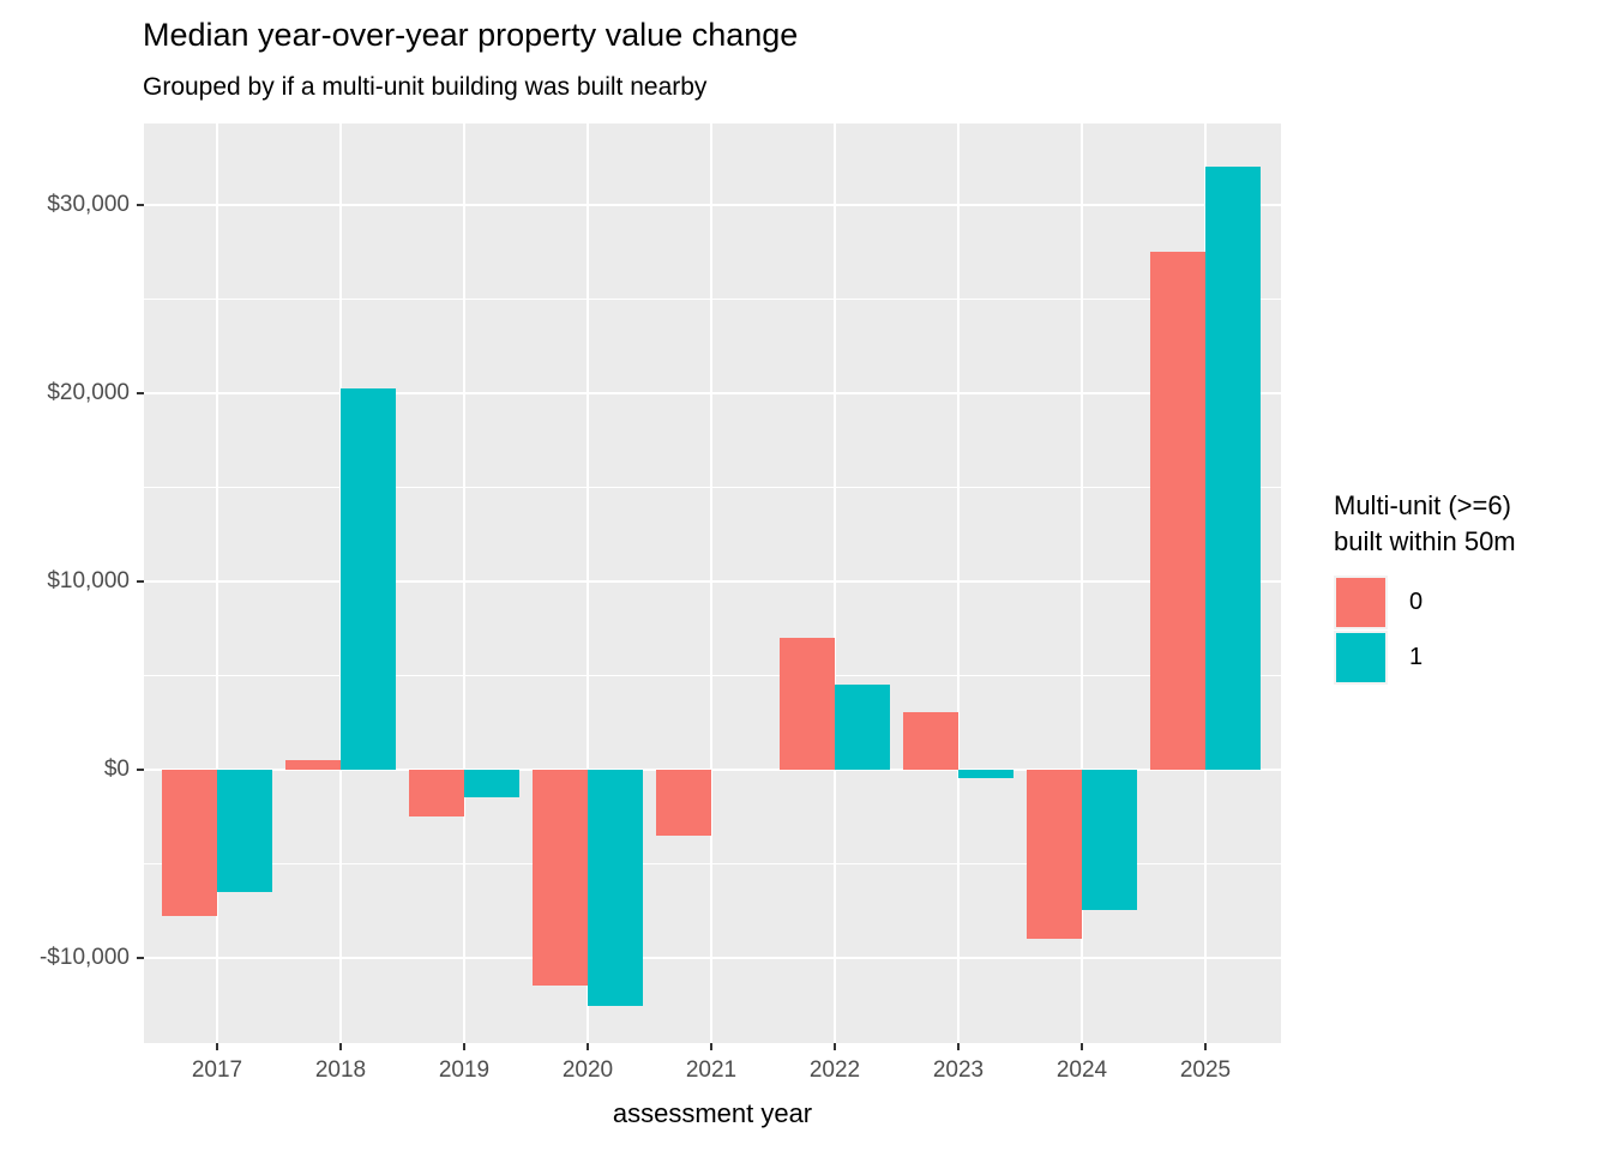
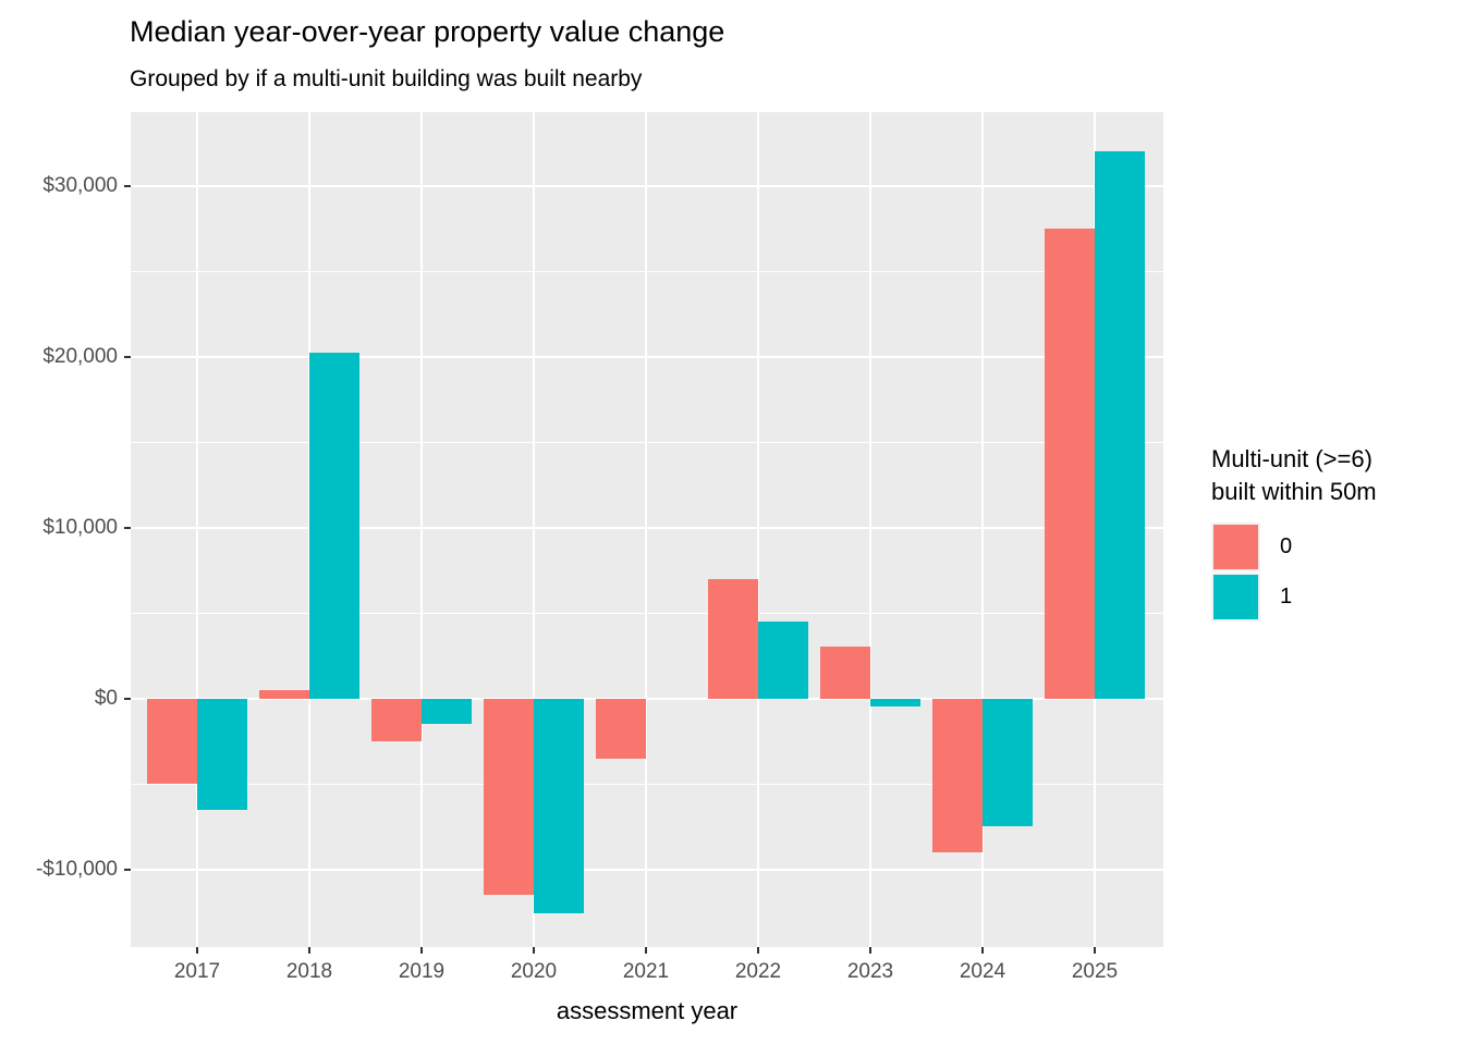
0/2017: -$7800 -> -$5000
